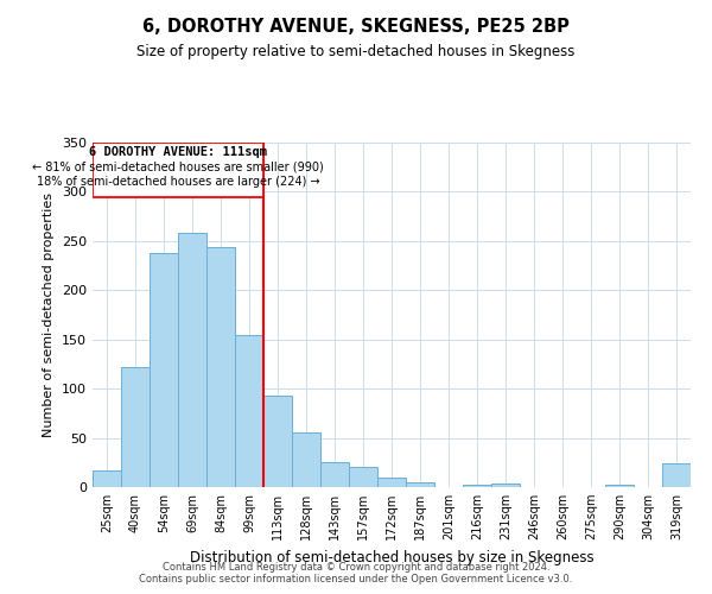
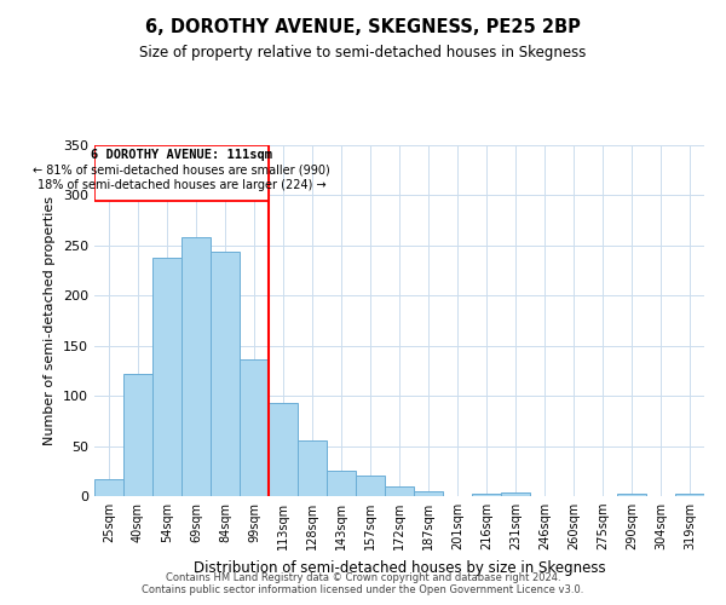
99sqm: 154 -> 136
319sqm: 24 -> 2
